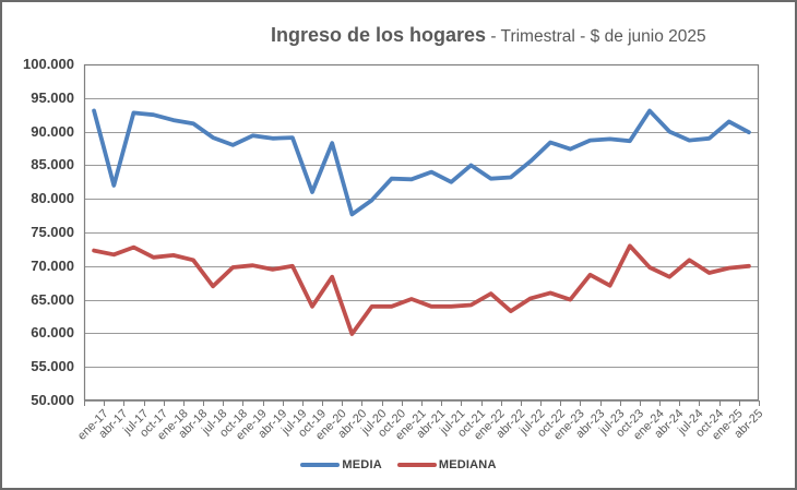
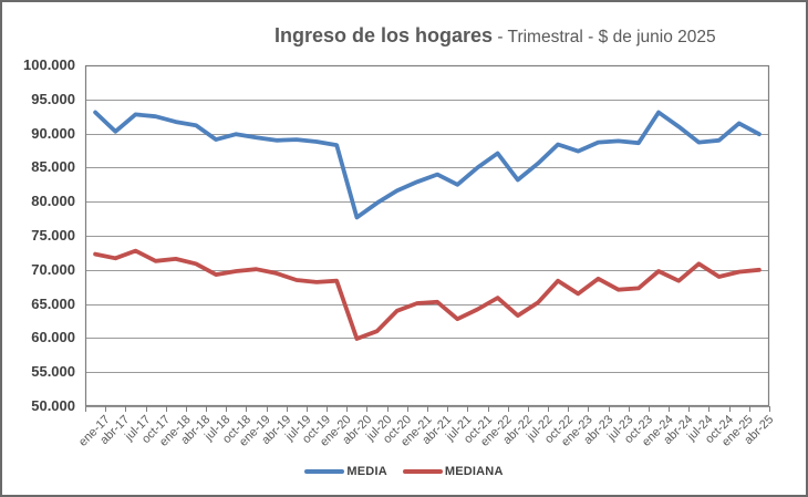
MEDIA/abr-17: 82000 -> 90000
MEDIANA/jul-18: 67000 -> 69000
MEDIA/oct-18: 88000 -> 90000
MEDIANA/jul-19: 70000 -> 68000
MEDIA/oct-19: 81000 -> 89000
MEDIANA/oct-19: 64000 -> 68000
MEDIANA/jul-20: 64000 -> 61000
MEDIA/oct-20: 83000 -> 82000
MEDIANA/abr-21: 64000 -> 65000
MEDIANA/jul-21: 64000 -> 63000
MEDIA/ene-22: 83000 -> 87000
MEDIANA/oct-22: 66000 -> 68000
MEDIANA/ene-23: 65000 -> 66000
MEDIANA/oct-23: 73000 -> 67000
MEDIA/abr-24: 90000 -> 91000
